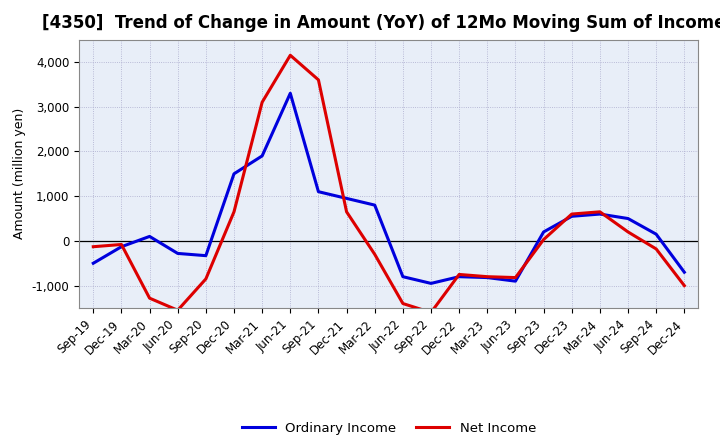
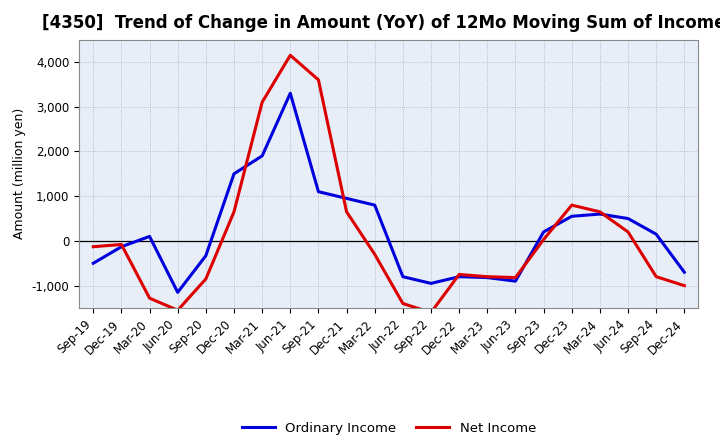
Ordinary Income/Jun-20: -280 -> -1,150
Net Income/Dec-23: 600 -> 800
Net Income/Sep-24: -180 -> -800
